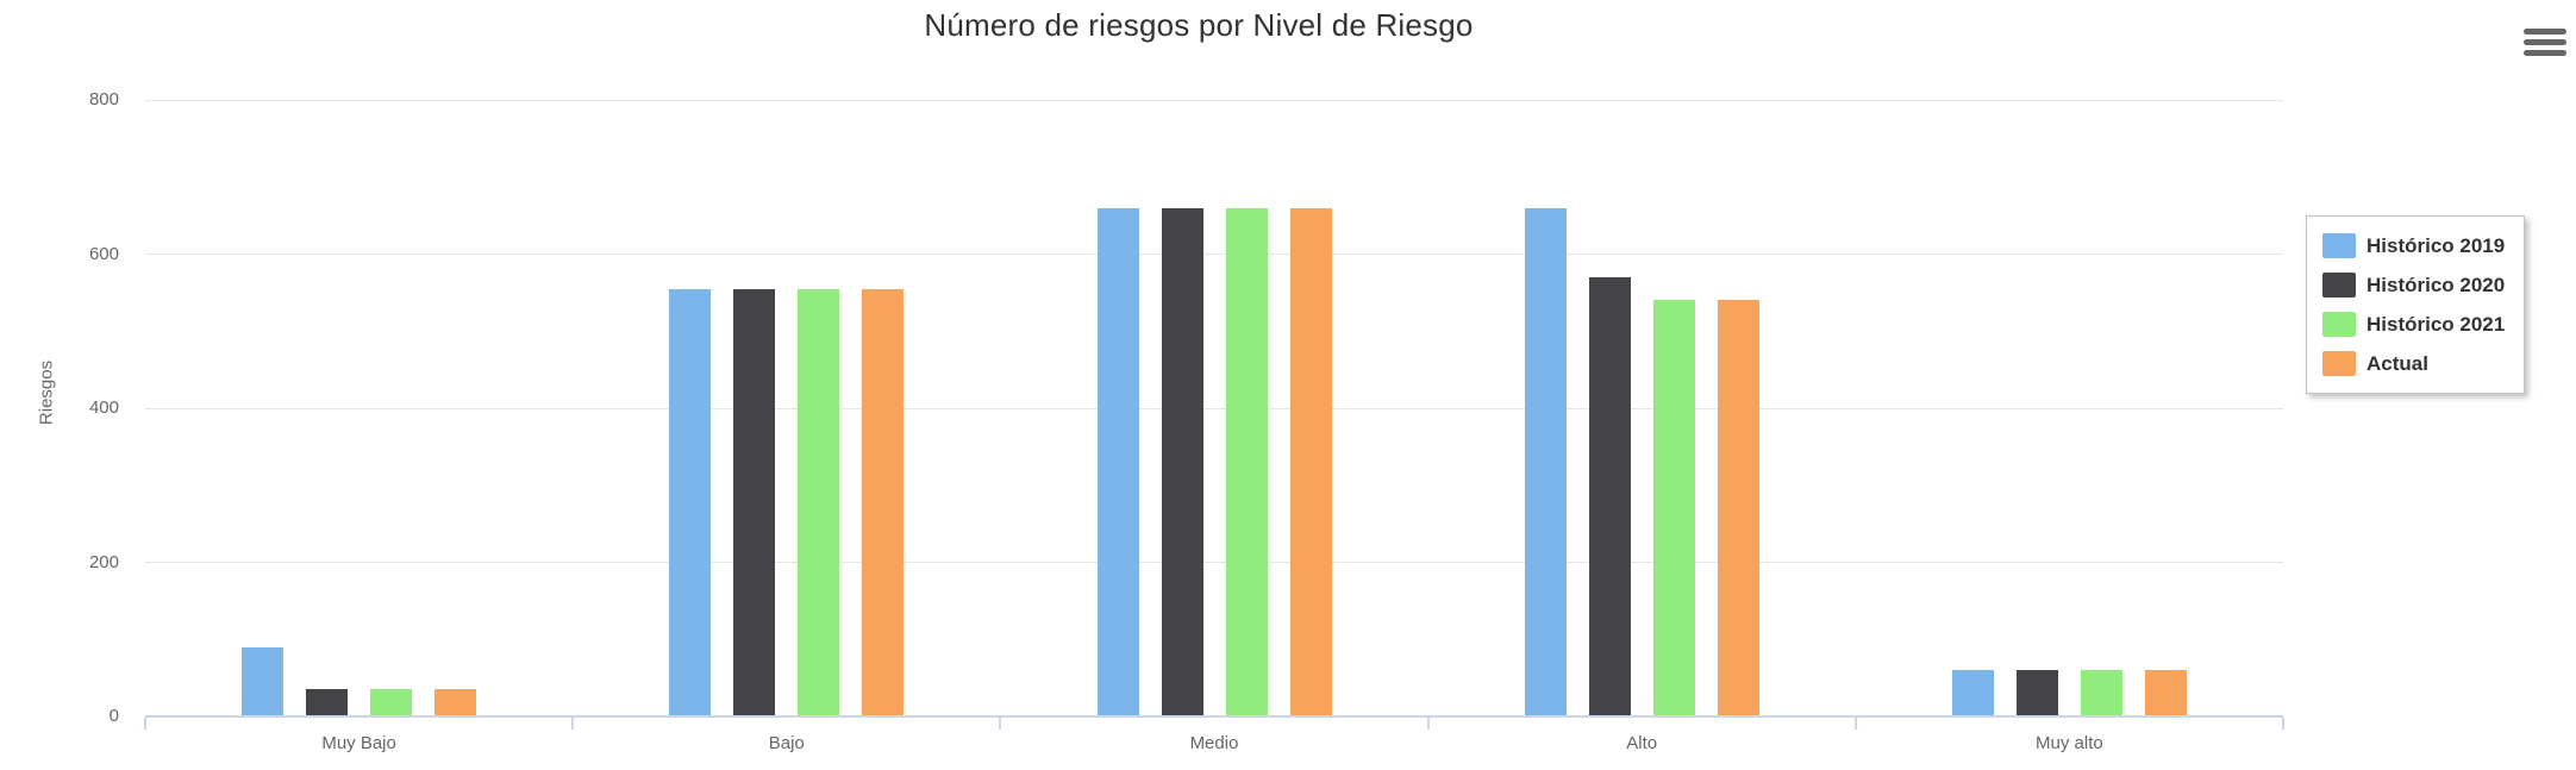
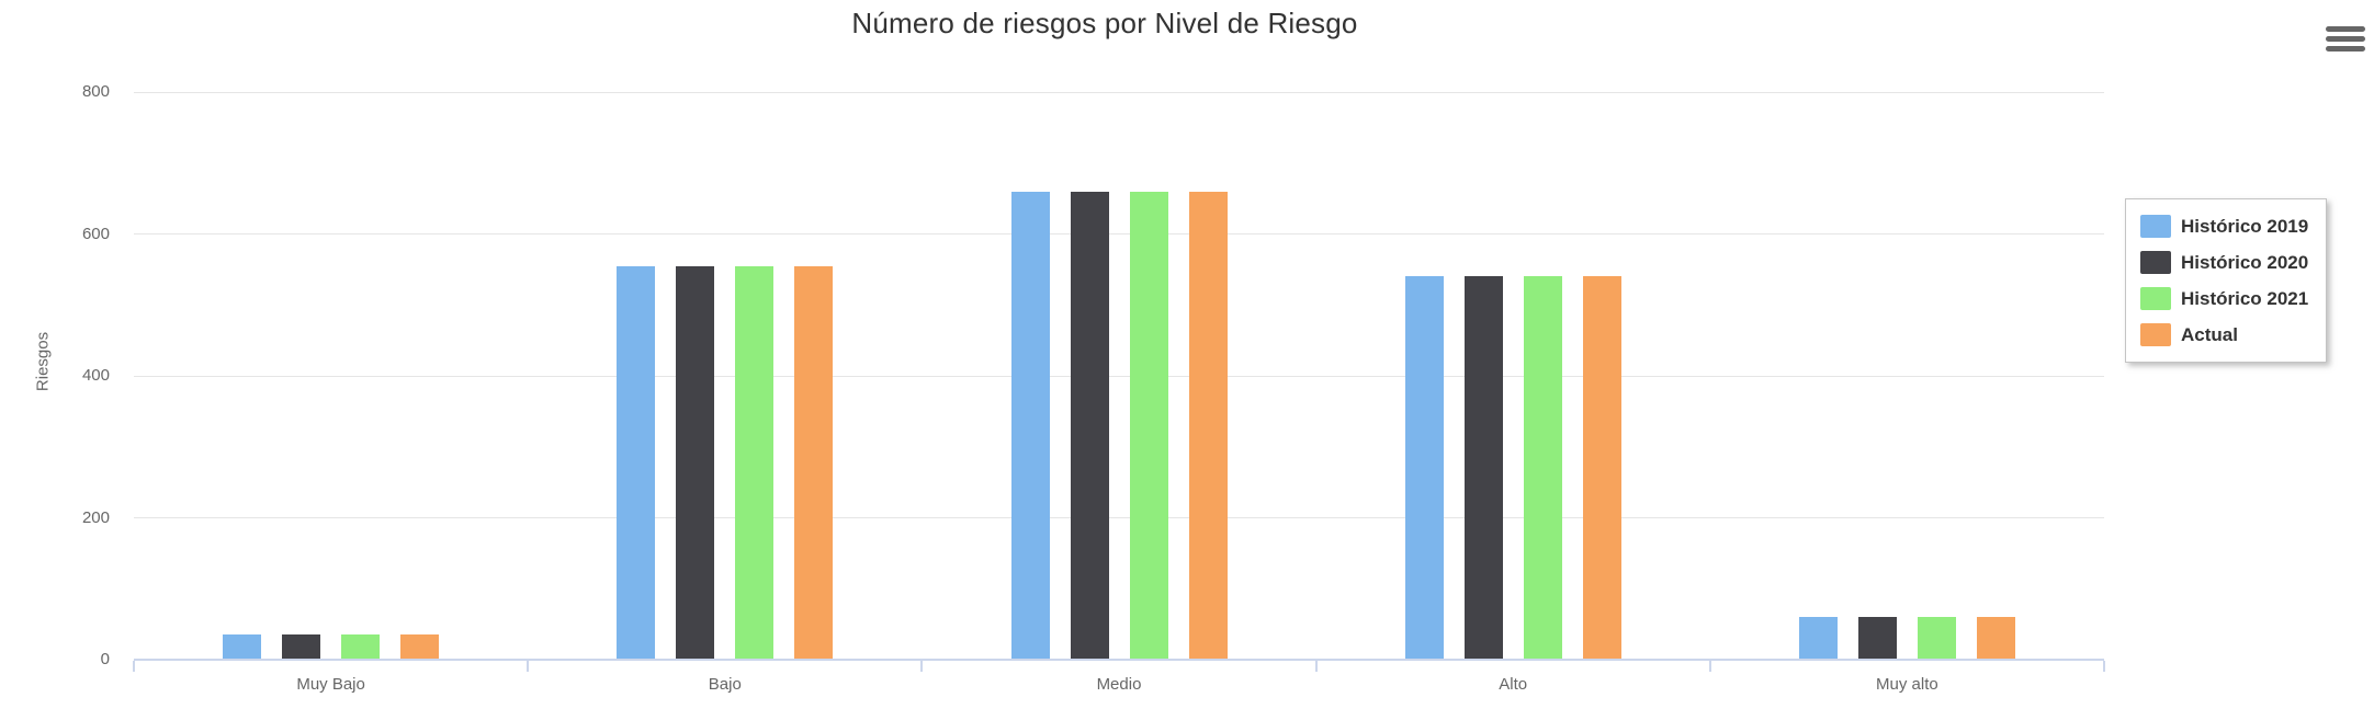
Histórico 2019/Muy Bajo: 90 -> 40
Histórico 2019/Alto: 660 -> 540
Histórico 2020/Alto: 570 -> 540
